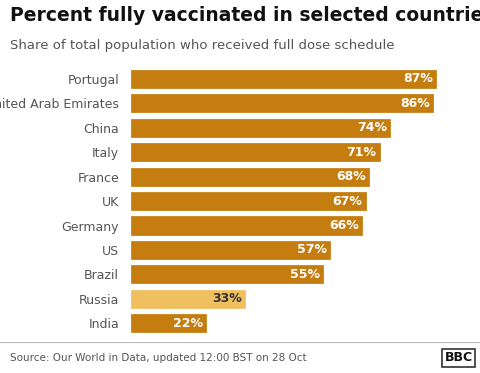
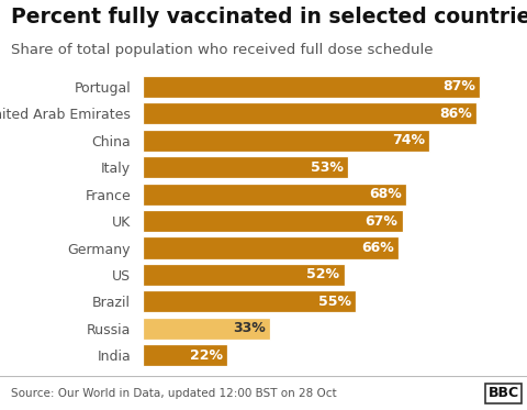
Italy: 71% -> 53%
US: 57% -> 52%
